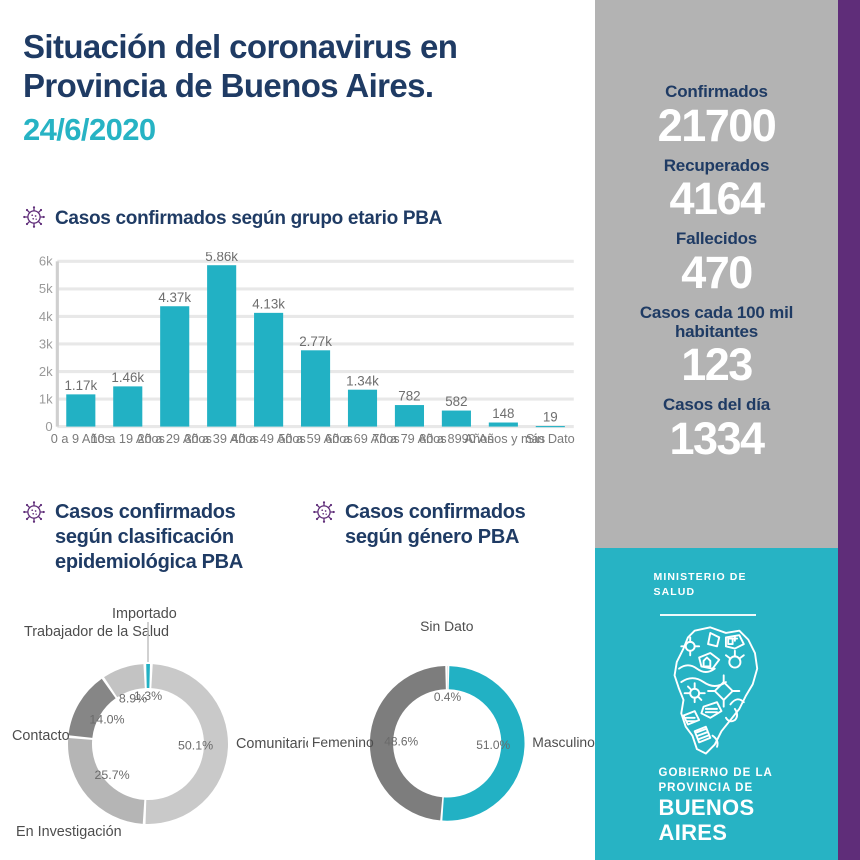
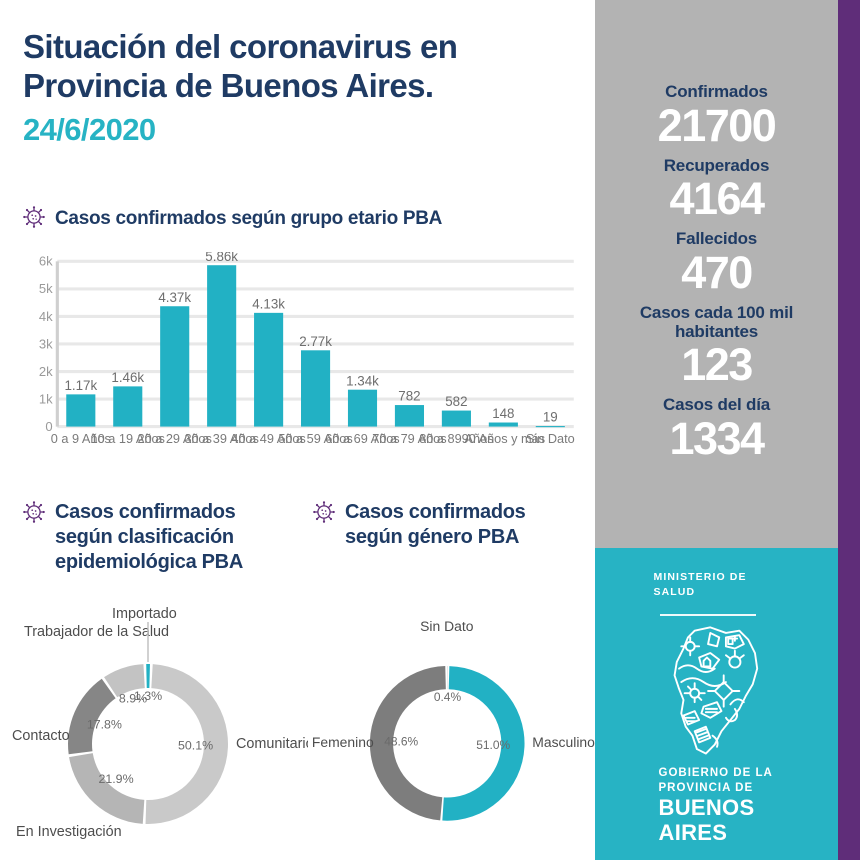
Casos confirmados según clasificación epidemiológica PBA/En Investigación: 25.7% -> 21.9%
Casos confirmados según clasificación epidemiológica PBA/Contacto: 14.0% -> 17.8%
